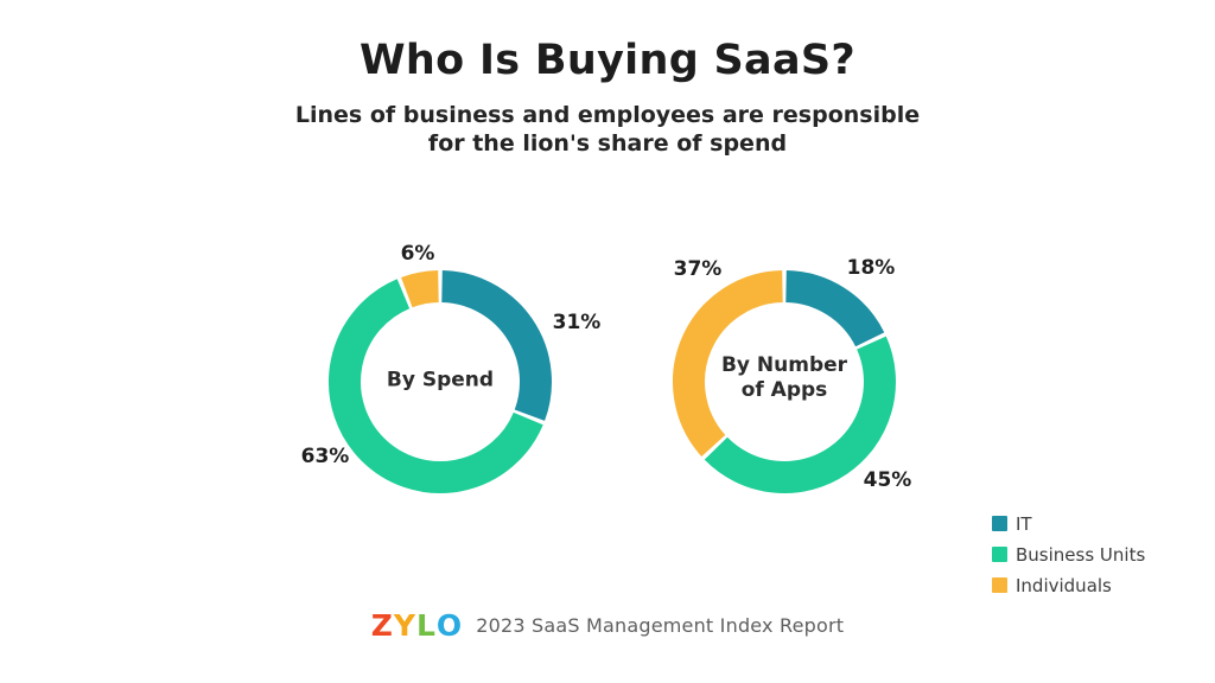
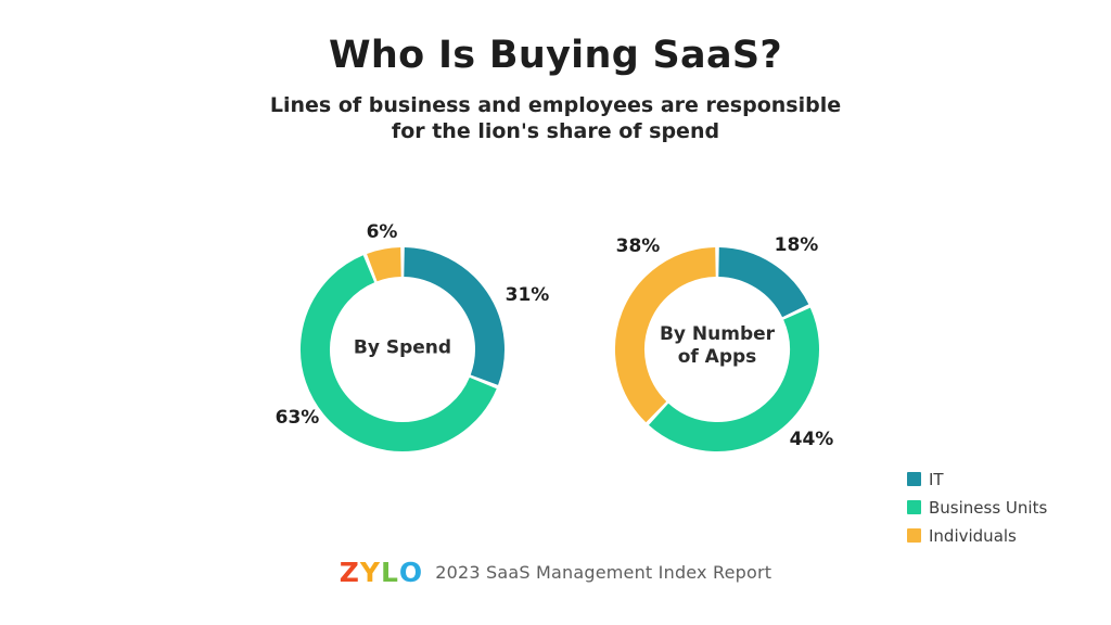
By Number of Apps/Business Units: 45% -> 44%
By Number of Apps/Individuals: 37% -> 38%
